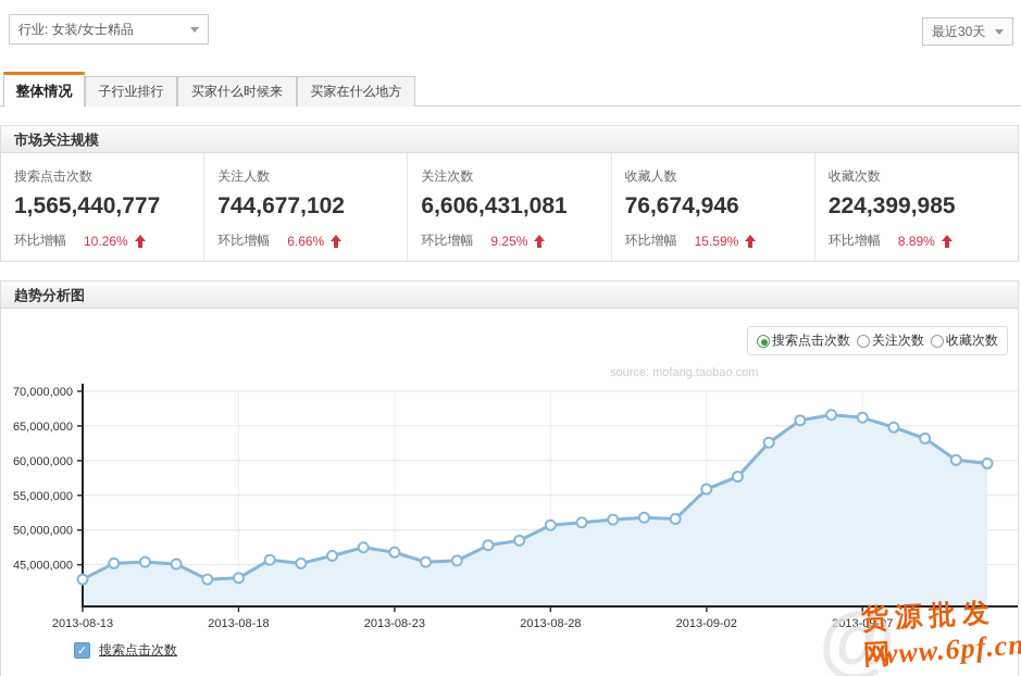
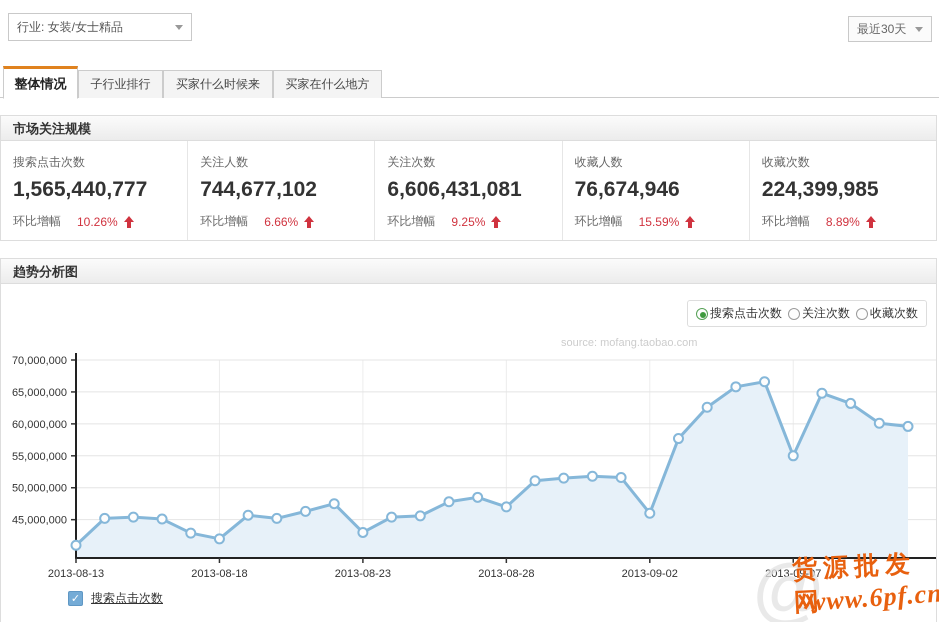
2013-08-13: 43000000 -> 41000000
2013-08-18: 43000000 -> 42000000
2013-08-23: 47000000 -> 43000000
2013-08-28: 51000000 -> 47000000
2013-09-02: 56000000 -> 46000000
2013-09-07: 66000000 -> 55000000
